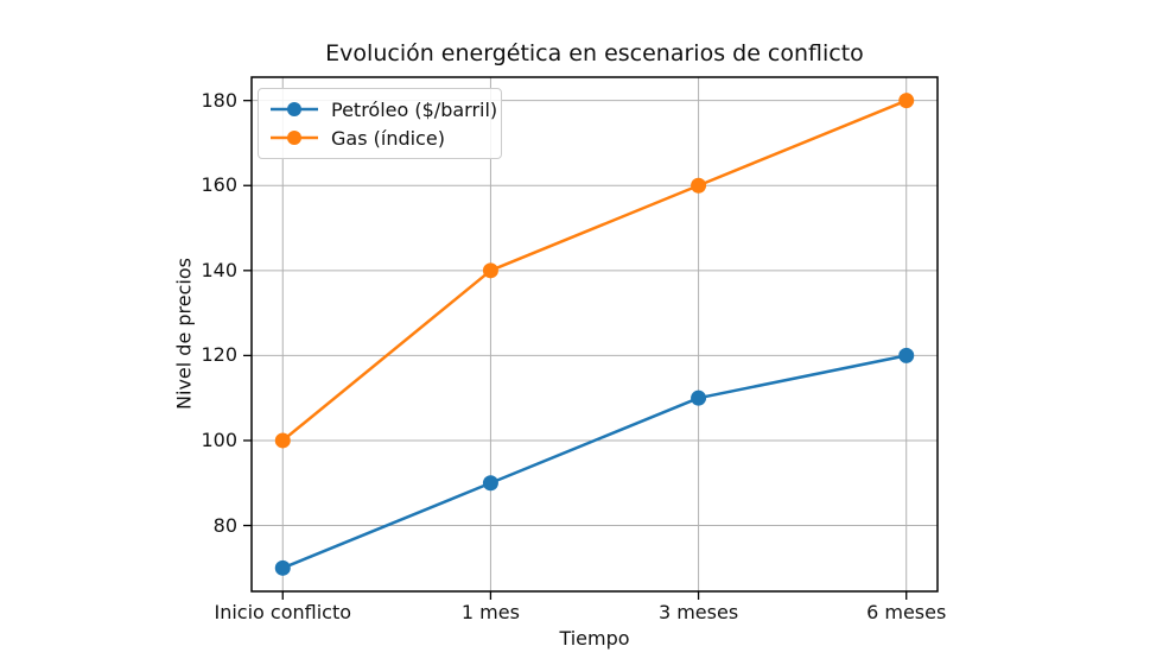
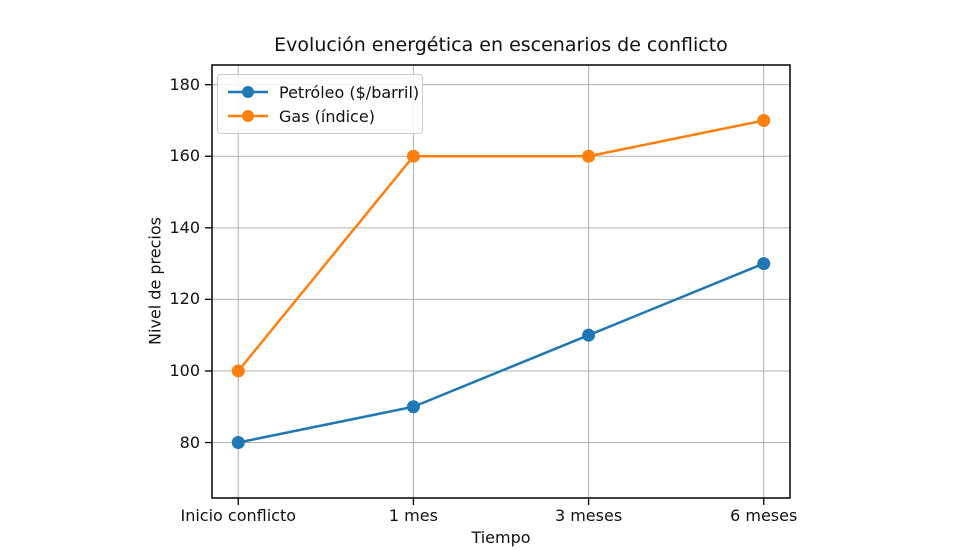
Petróleo ($/barril)/Inicio conflicto: 70 -> 80
Gas (índice)/1 mes: 140 -> 160
Petróleo ($/barril)/6 meses: 120 -> 130
Gas (índice)/6 meses: 180 -> 170
